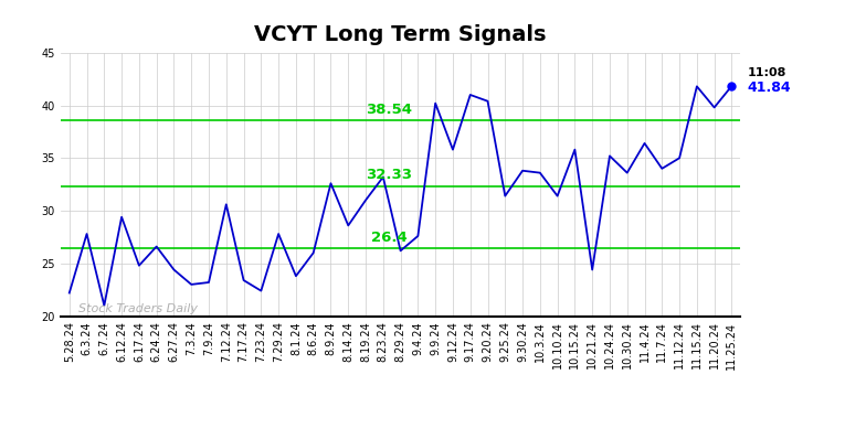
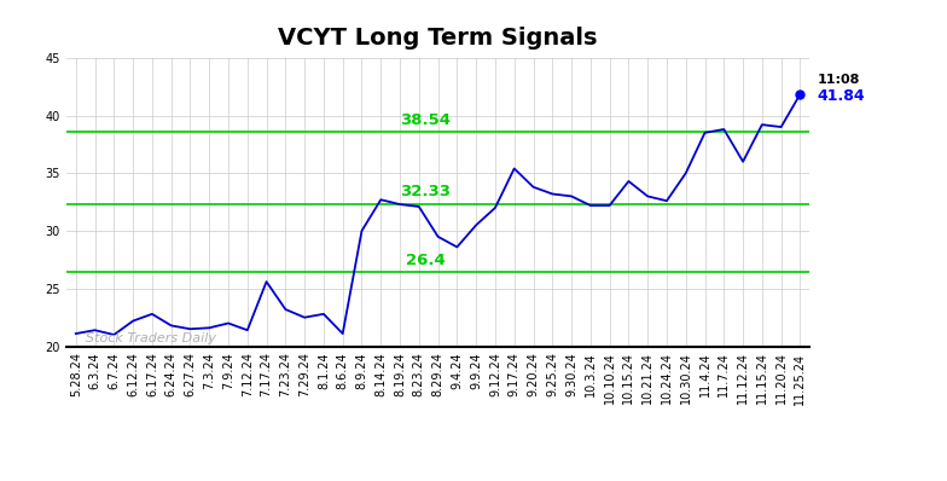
5.28.24: 22.2 -> 21.1
6.3.24: 27.8 -> 21.4
6.12.24: 29.4 -> 22.2
6.17.24: 24.8 -> 22.8
6.24.24: 26.6 -> 21.8
6.27.24: 24.4 -> 21.5
7.3.24: 23.0 -> 21.6
7.9.24: 23.2 -> 22.0
7.12.24: 30.6 -> 21.4
7.17.24: 23.4 -> 25.6
7.23.24: 22.4 -> 23.2
7.29.24: 27.8 -> 22.5
8.1.24: 23.8 -> 22.8
8.6.24: 26.0 -> 21.1
8.9.24: 32.6 -> 30.0
8.14.24: 28.6 -> 32.7
8.19.24: 31.0 -> 32.3
8.23.24: 33.2 -> 32.1
8.29.24: 26.2 -> 29.5
9.4.24: 27.6 -> 28.6
9.9.24: 40.2 -> 30.5
9.12.24: 35.8 -> 32.0
9.17.24: 41.0 -> 35.4
9.20.24: 40.4 -> 33.8
9.25.24: 31.4 -> 33.2
9.30.24: 33.8 -> 33.0
10.3.24: 33.6 -> 32.2
10.10.24: 31.4 -> 32.2
10.15.24: 35.8 -> 34.3
10.21.24: 24.4 -> 33.0
10.24.24: 35.2 -> 32.6
10.30.24: 33.6 -> 35.0
11.4.24: 36.4 -> 38.5
11.7.24: 34.0 -> 38.8
11.12.24: 35.0 -> 36.0
11.15.24: 41.8 -> 39.2
11.20.24: 39.8 -> 39.0
